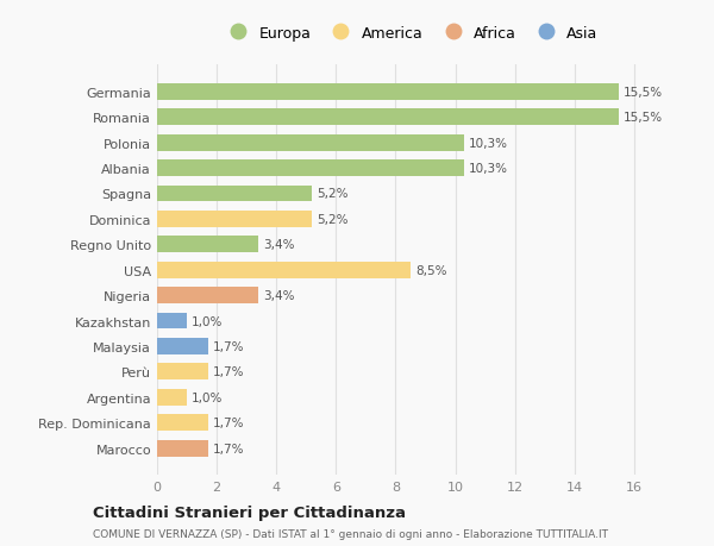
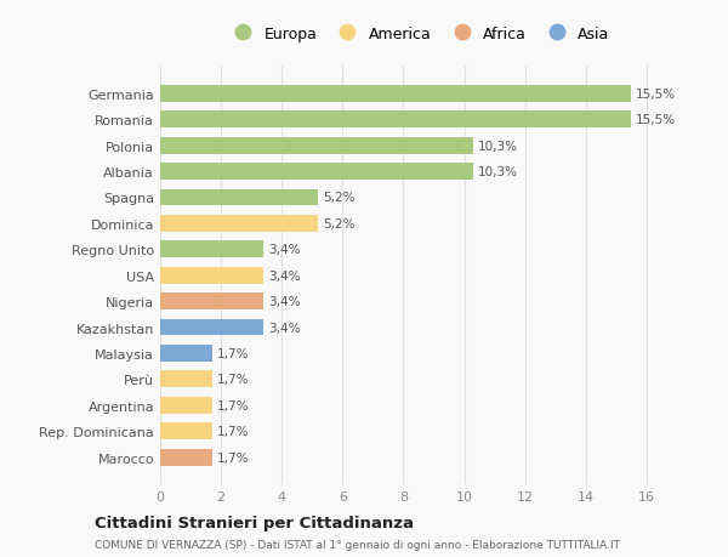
USA: 8,5% -> 3,4%
Kazakhstan: 1,0% -> 3,4%
Argentina: 1,0% -> 1,7%
